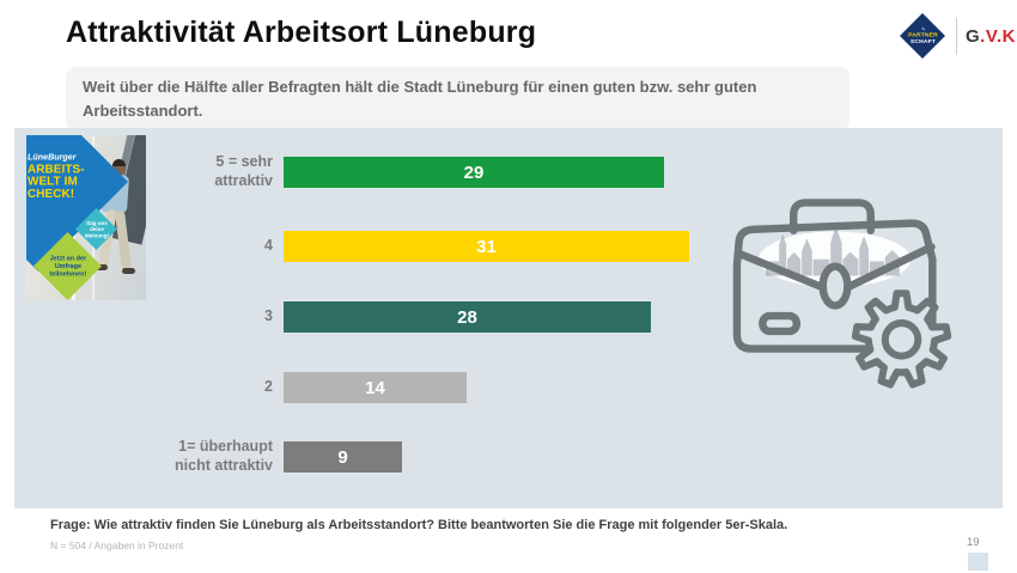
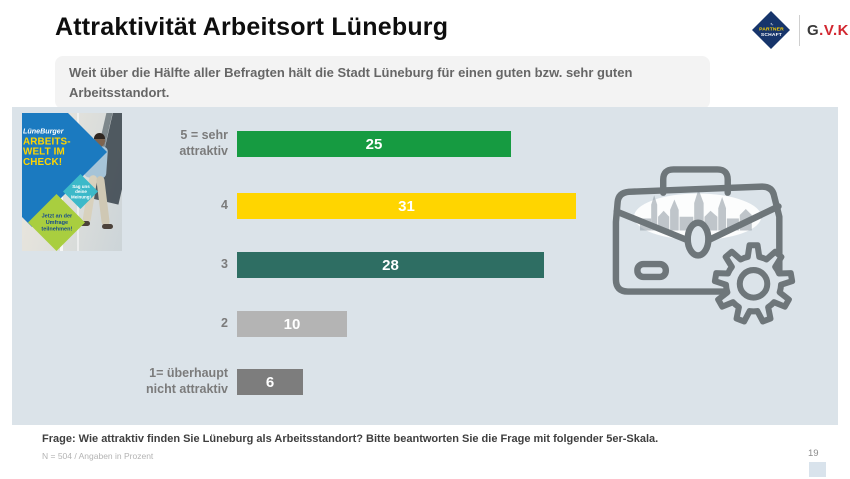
5 = sehr attraktiv: 29 -> 25
2: 14 -> 10
1= überhaupt nicht attraktiv: 9 -> 6
